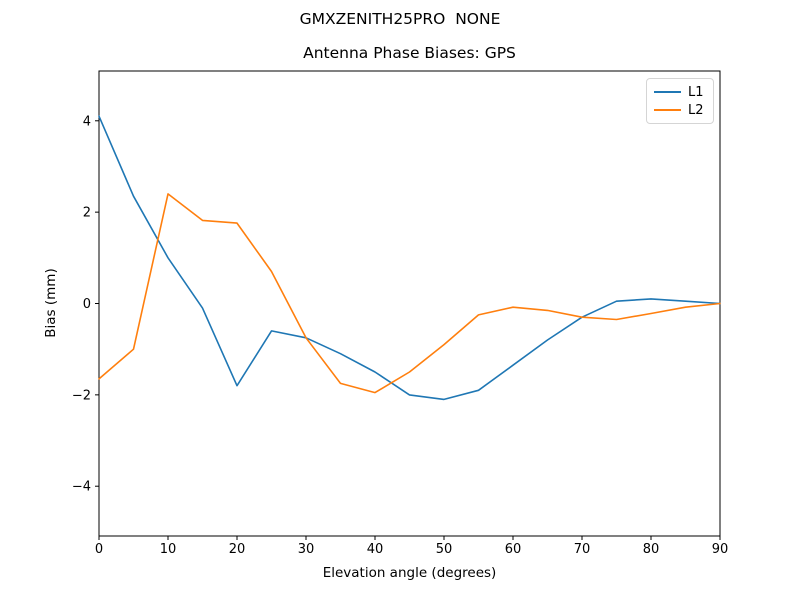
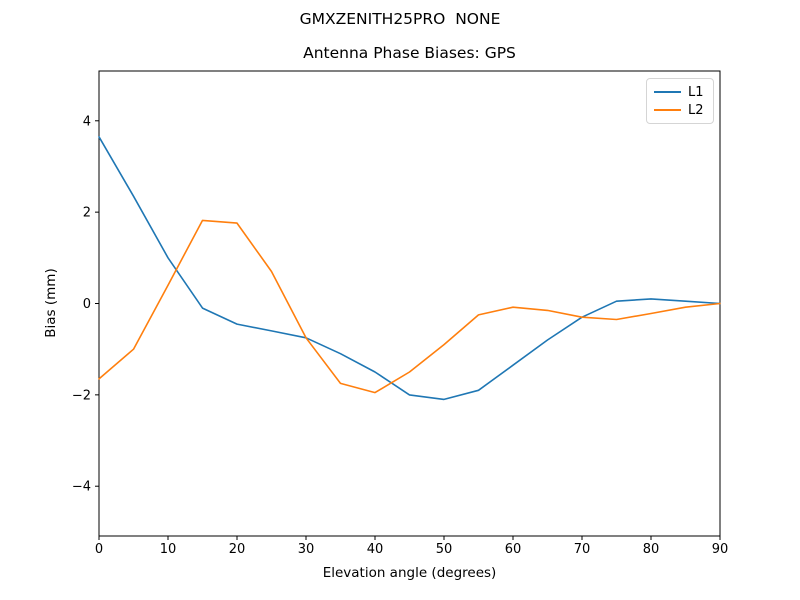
L1/0: 4.1 -> 3.6
L2/10: 2.4 -> 0.4
L1/20: -1.8 -> -0.5
